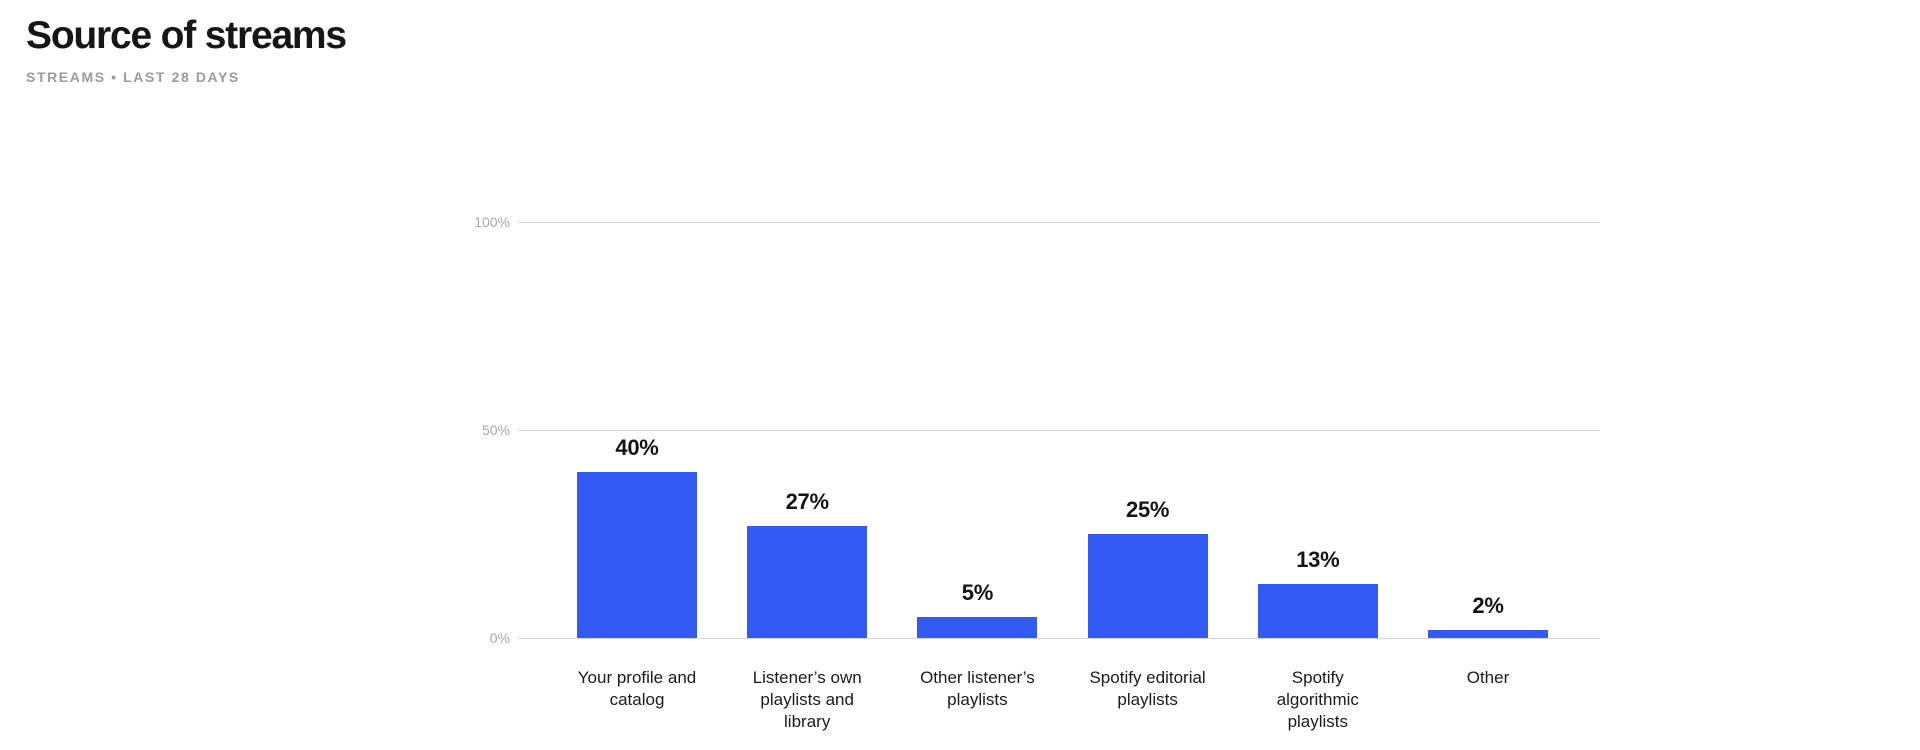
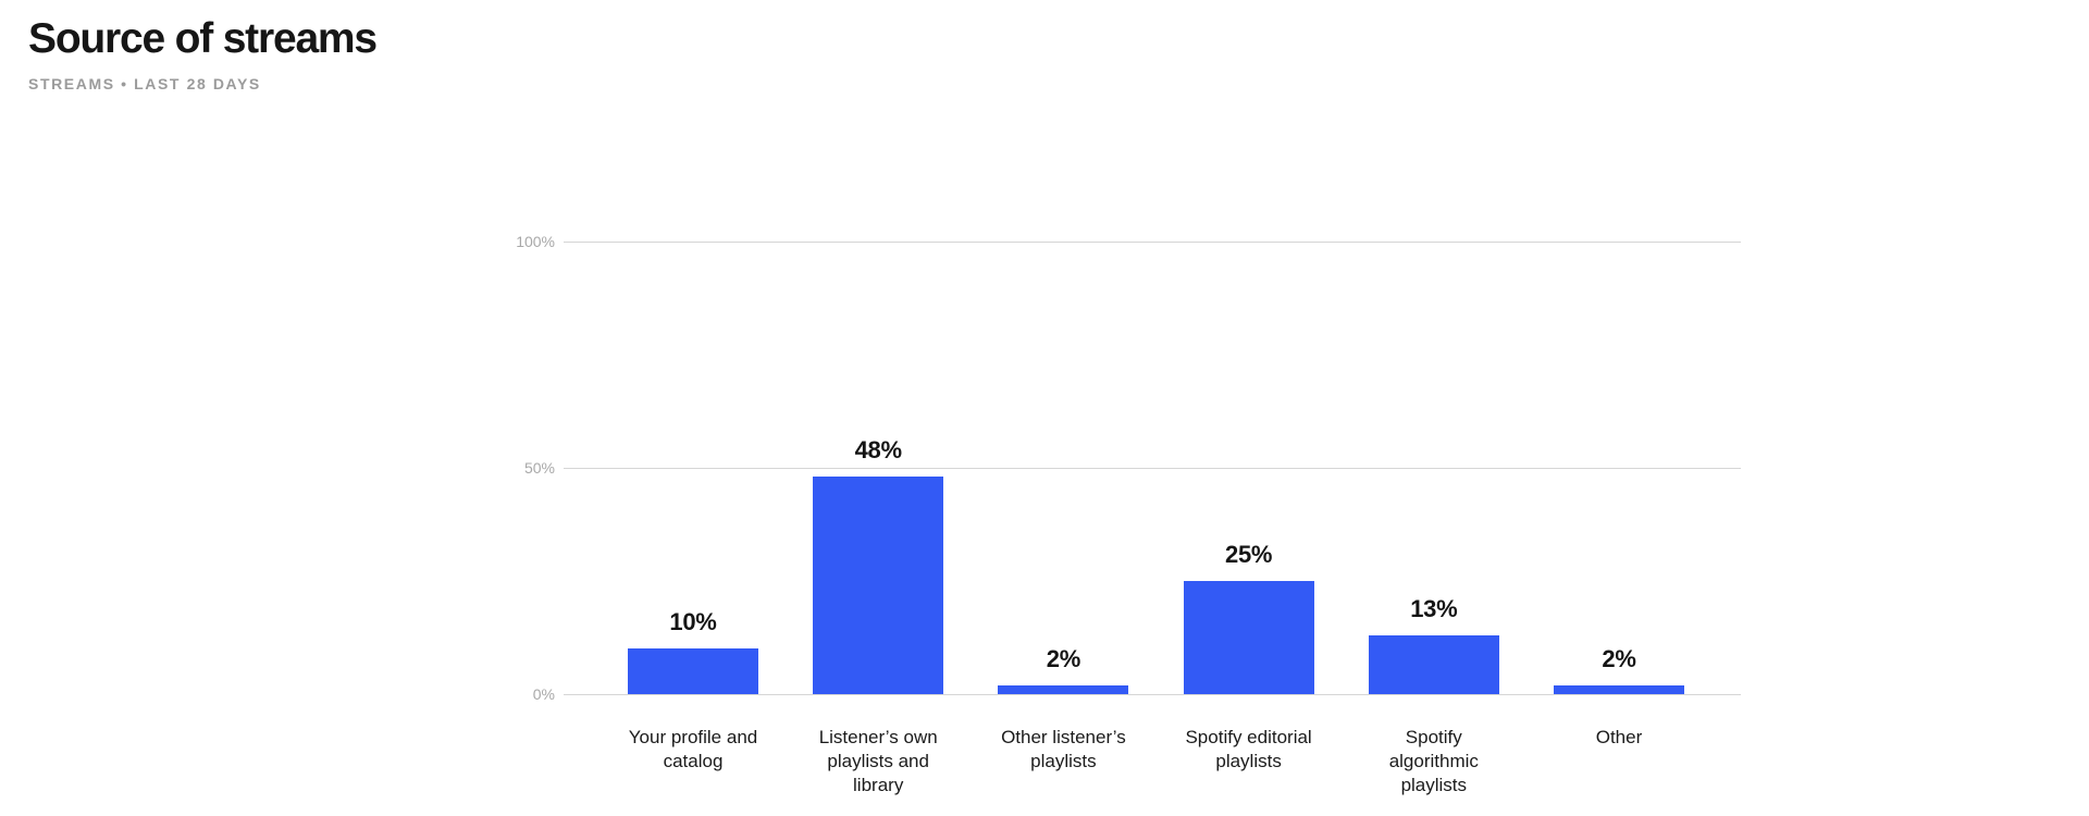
Your profile and catalog: 40% -> 10%
Listener’s own playlists and library: 27% -> 48%
Other listener’s playlists: 5% -> 2%
